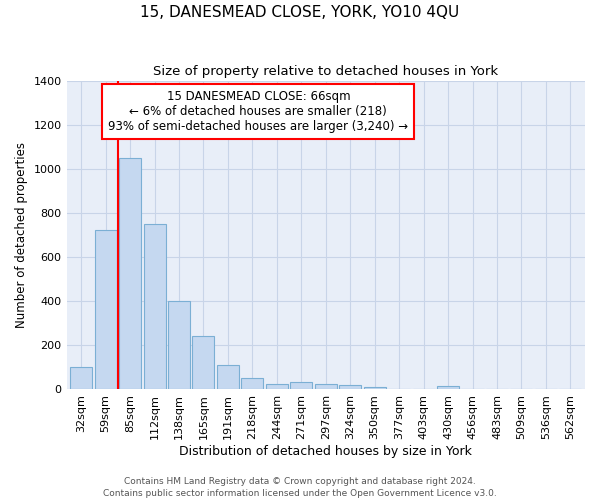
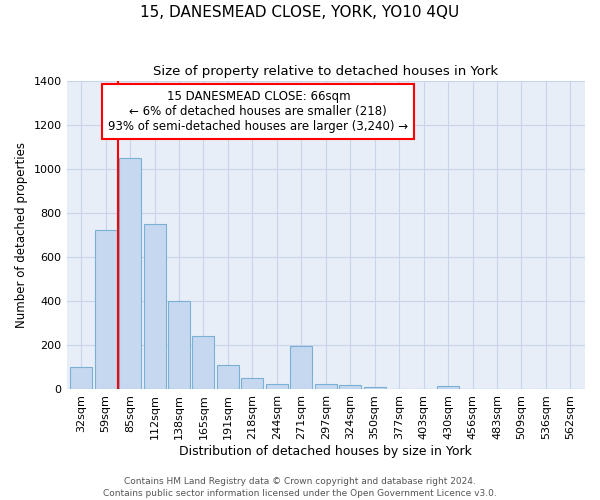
271sqm: 30 -> 195
